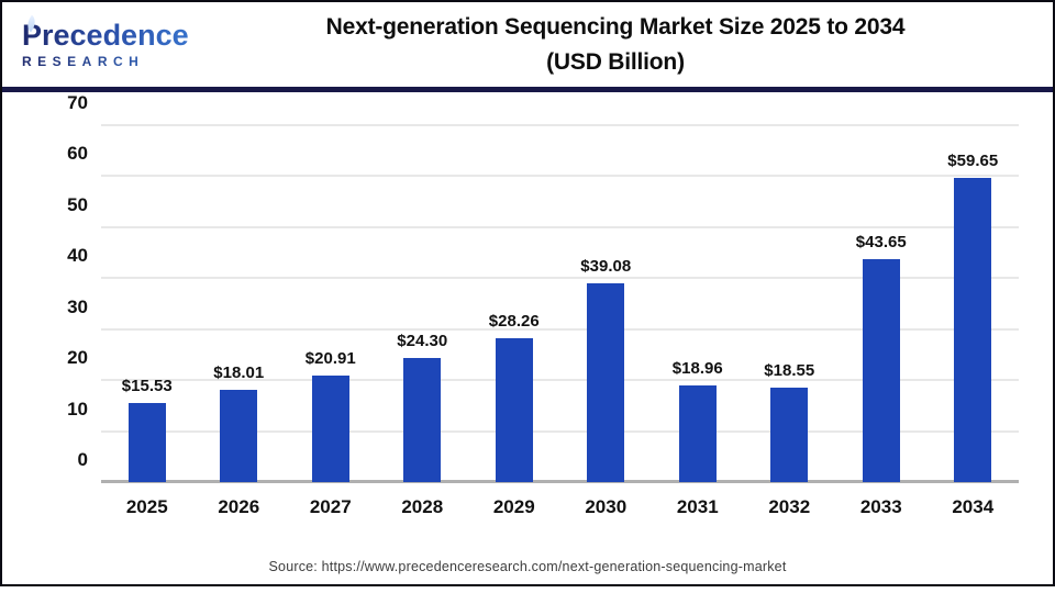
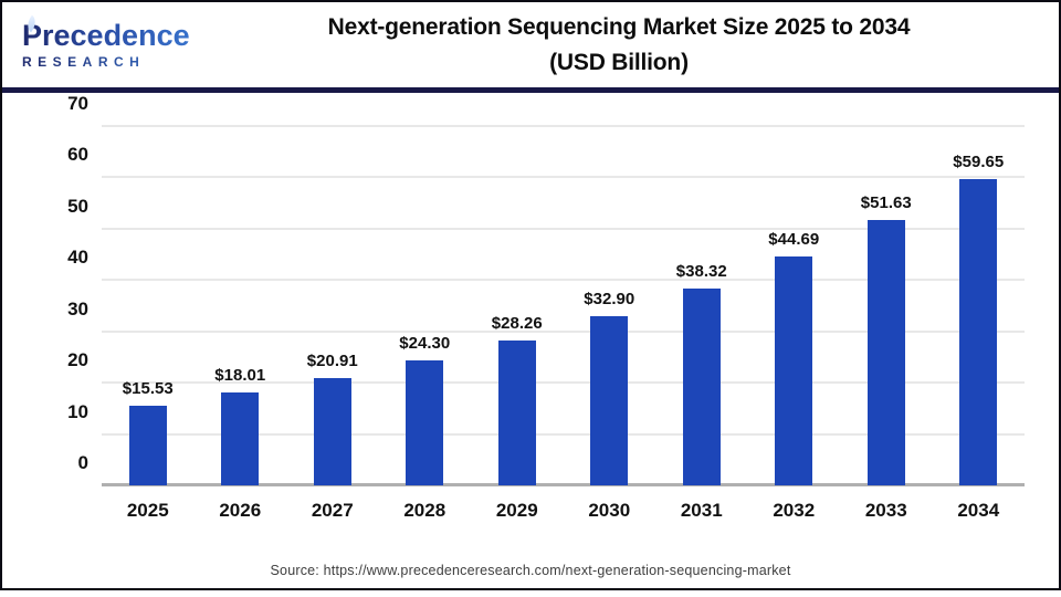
2030: $39.08 -> $32.90
2031: $18.96 -> $38.32
2032: $18.55 -> $44.69
2033: $43.65 -> $51.63
